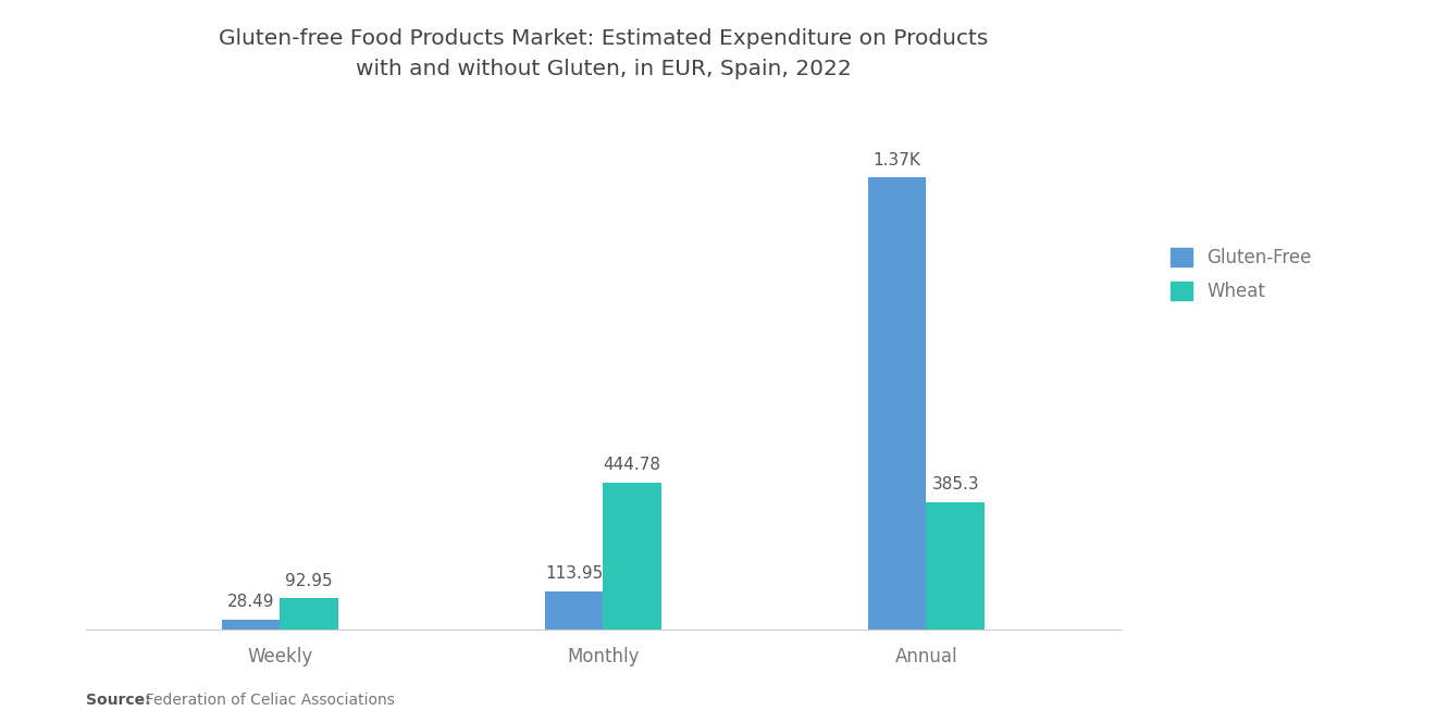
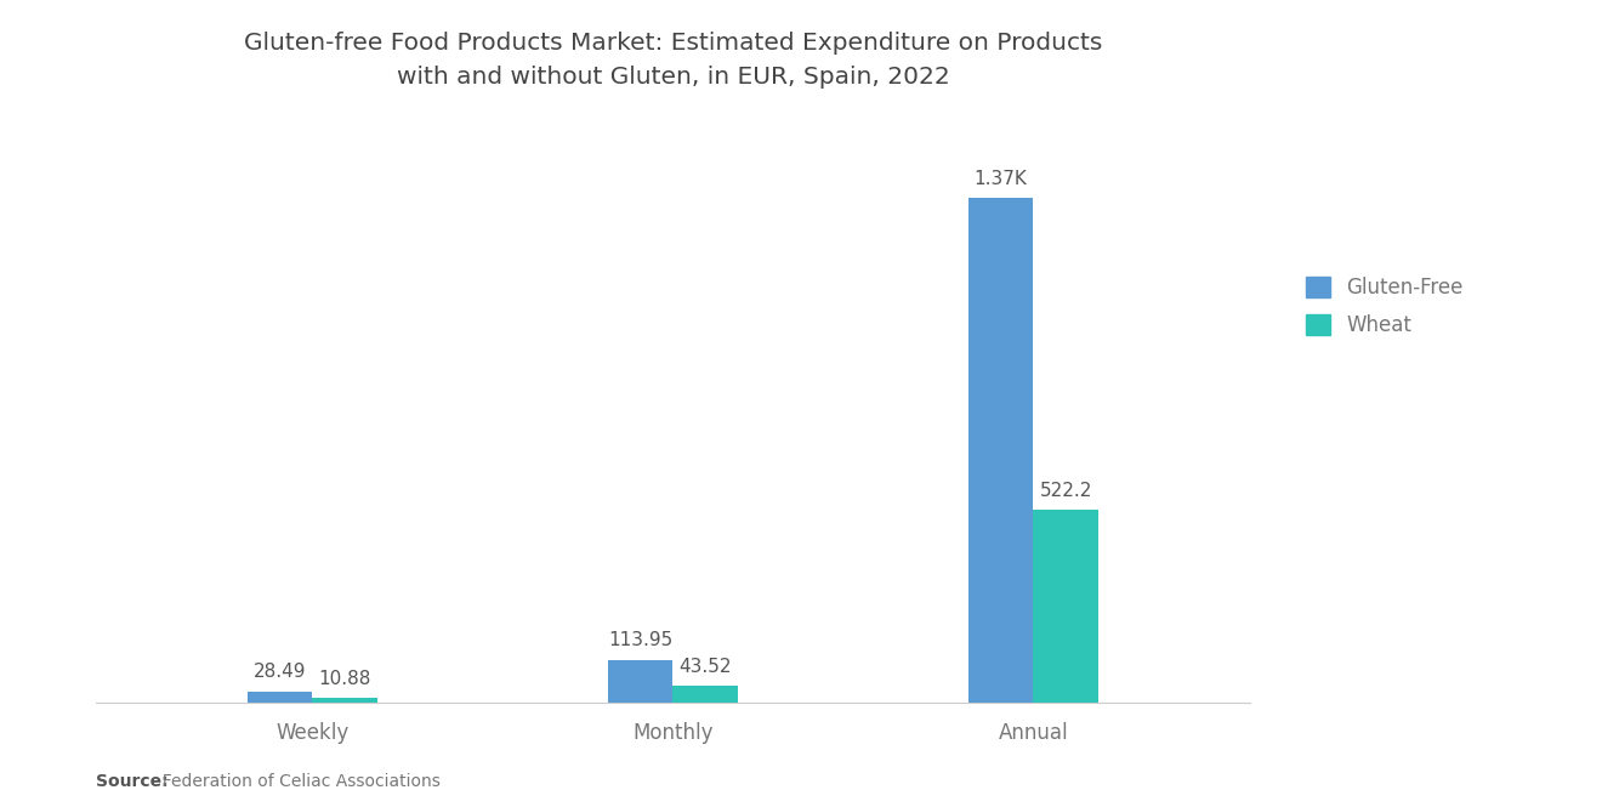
Wheat/Weekly: 92.95 -> 10.88
Wheat/Monthly: 444.78 -> 43.52
Wheat/Annual: 385.3 -> 522.2
